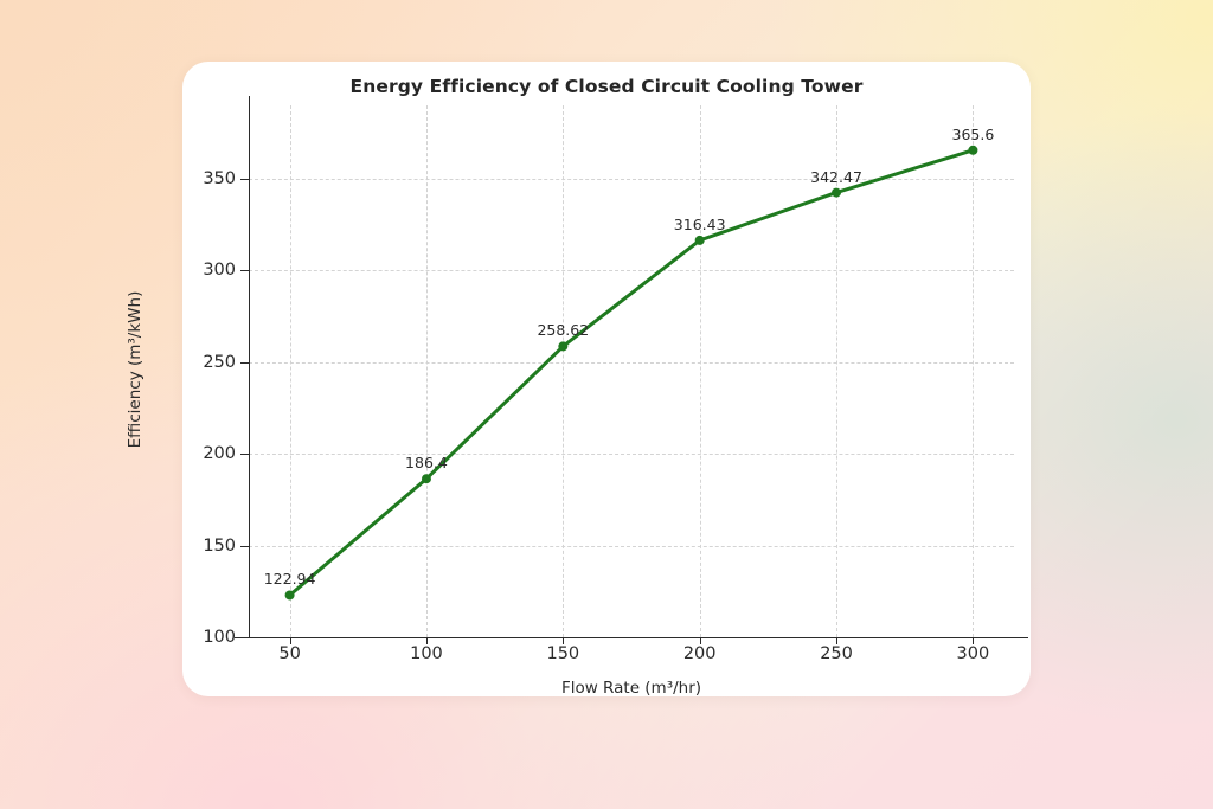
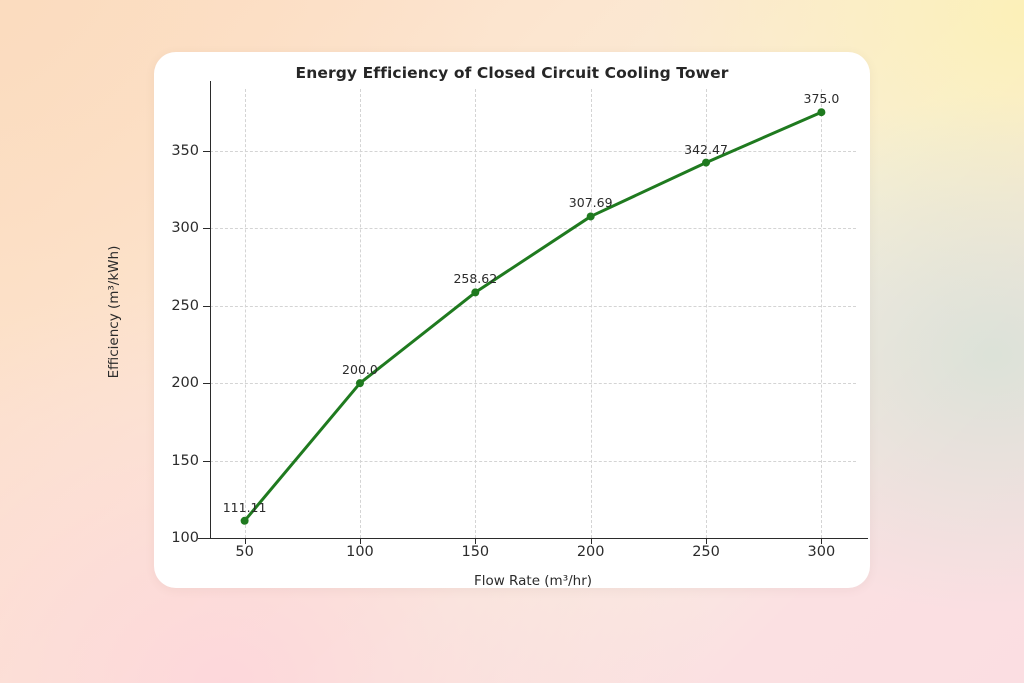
50: 122.94 -> 111.11
100: 186.4 -> 200.0
200: 316.43 -> 307.69
300: 365.6 -> 375.0
